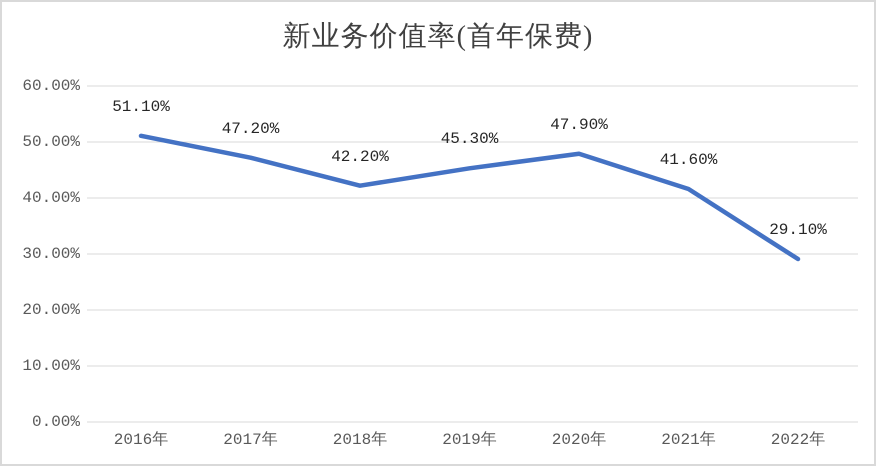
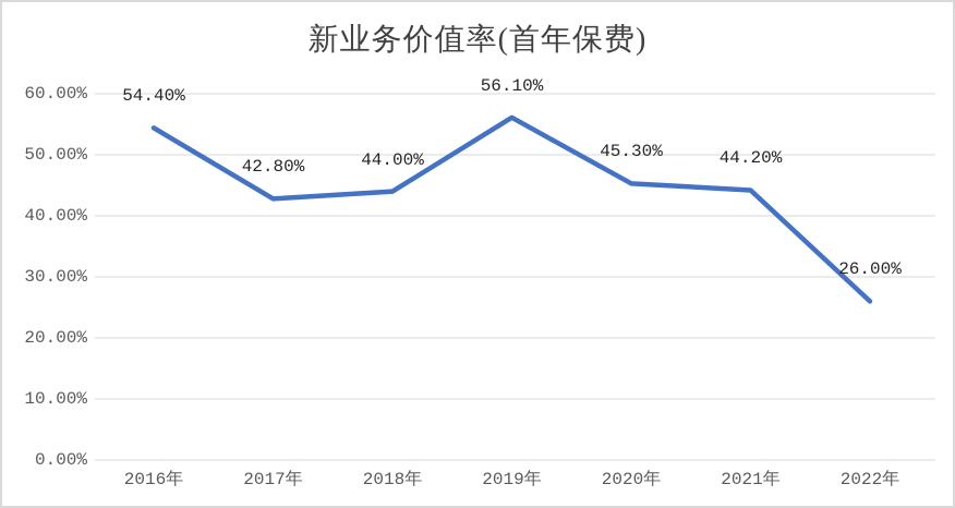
2016年: 51.10% -> 54.40%
2017年: 47.20% -> 42.80%
2018年: 42.20% -> 44.00%
2019年: 45.30% -> 56.10%
2020年: 47.90% -> 45.30%
2021年: 41.60% -> 44.20%
2022年: 29.10% -> 26.00%
